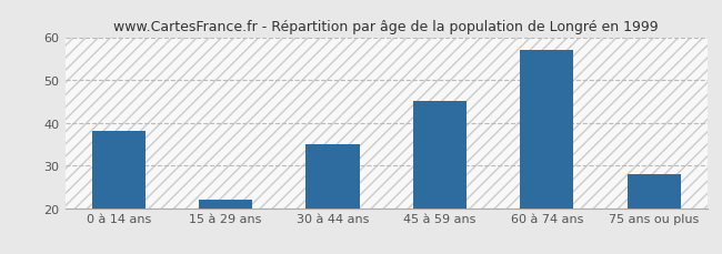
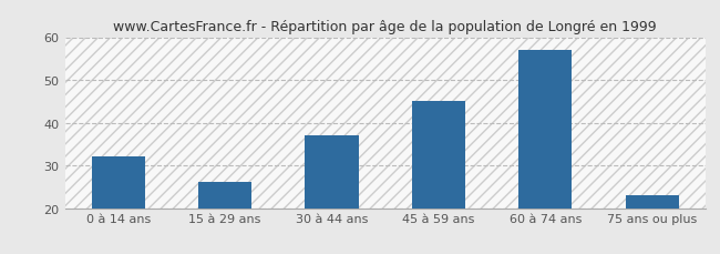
0 à 14 ans: 38 -> 32
15 à 29 ans: 22 -> 26
30 à 44 ans: 35 -> 37
75 ans ou plus: 28 -> 23
